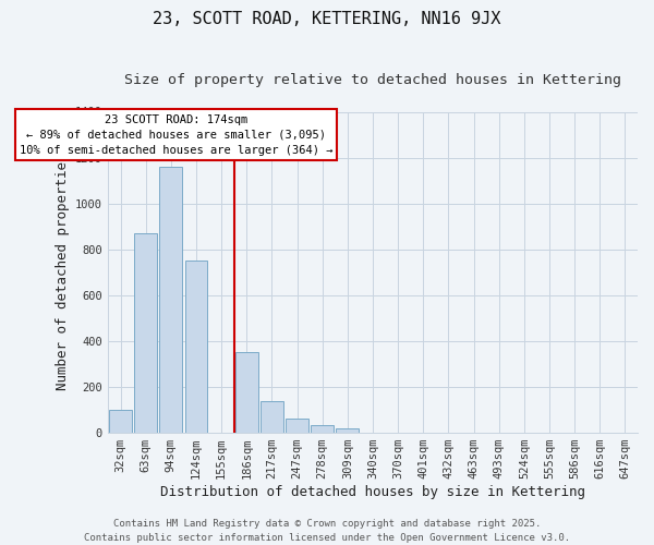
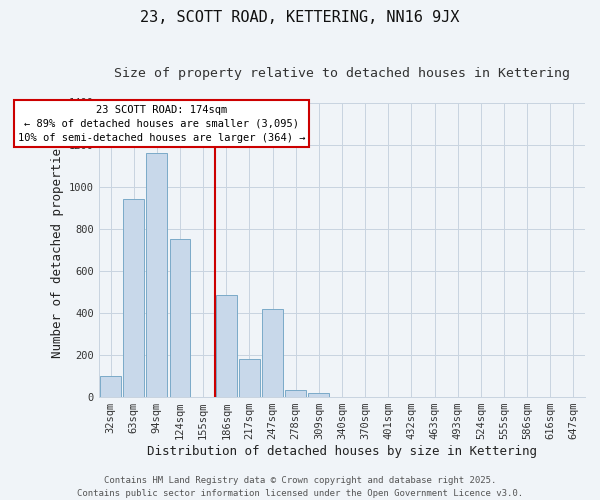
63sqm: 870 -> 940
186sqm: 350 -> 485
217sqm: 135 -> 180
247sqm: 60 -> 415
